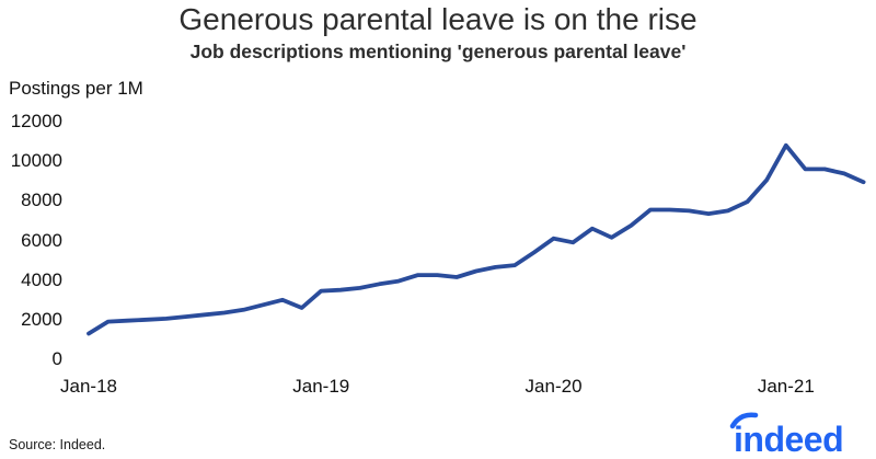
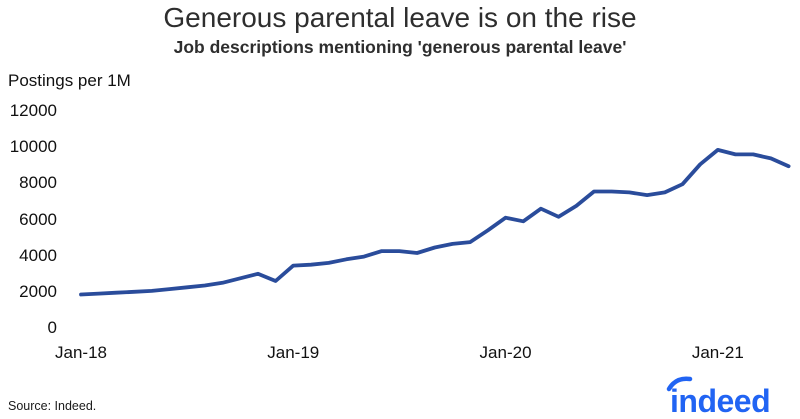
Jan-18: 1300 -> 1800
Jan-21: 10800 -> 9800
